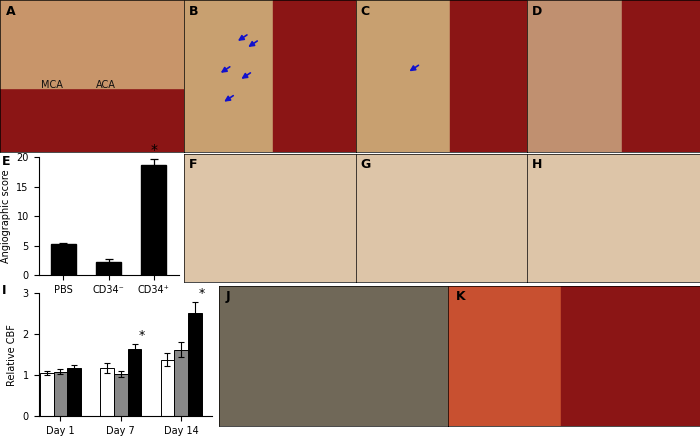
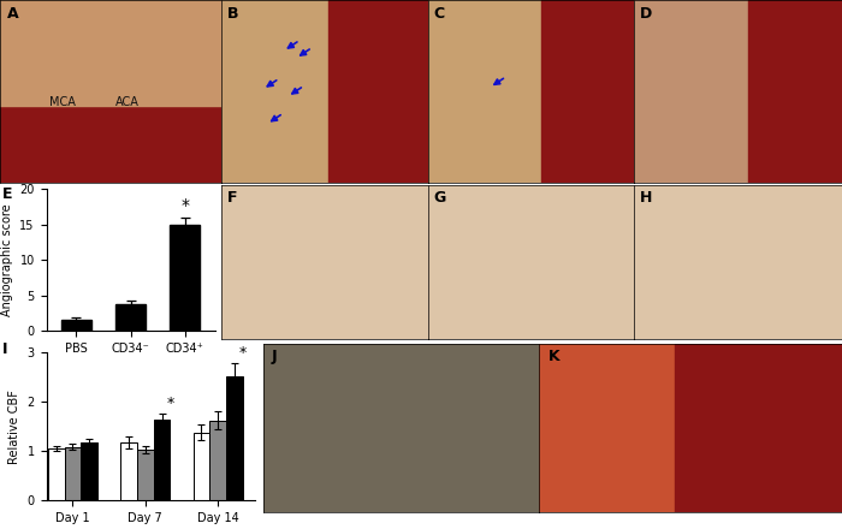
PBS: 5.2 -> 1.5
CD34⁻: 2.2 -> 3.8
CD34⁺: 18.6 -> 15.0
